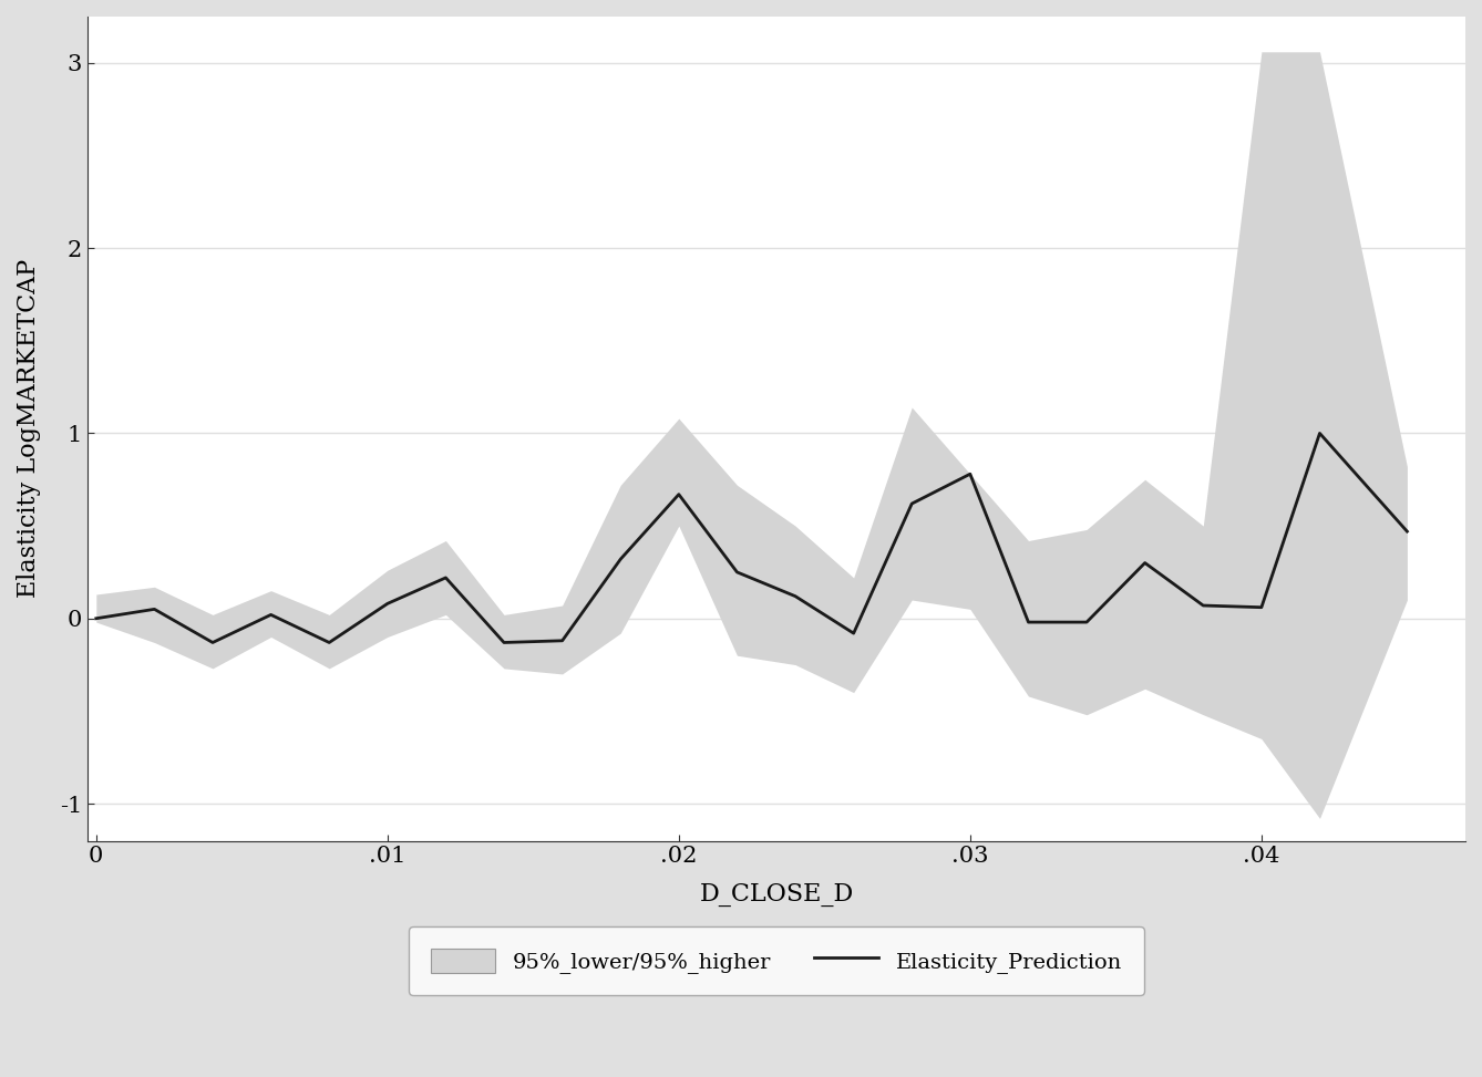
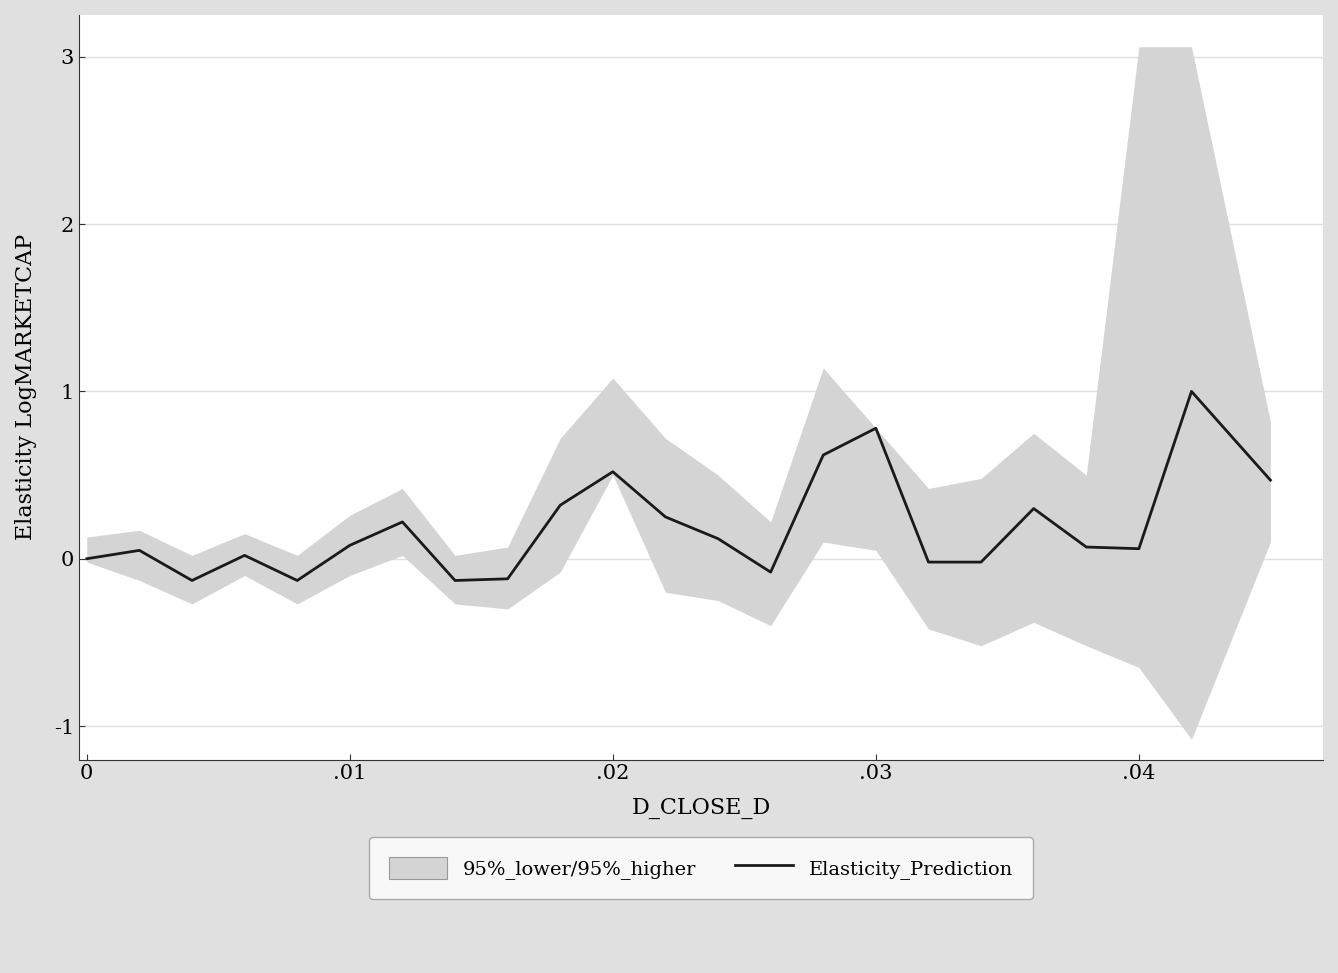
Elasticity_Prediction/.02: 0.67 -> 0.52
